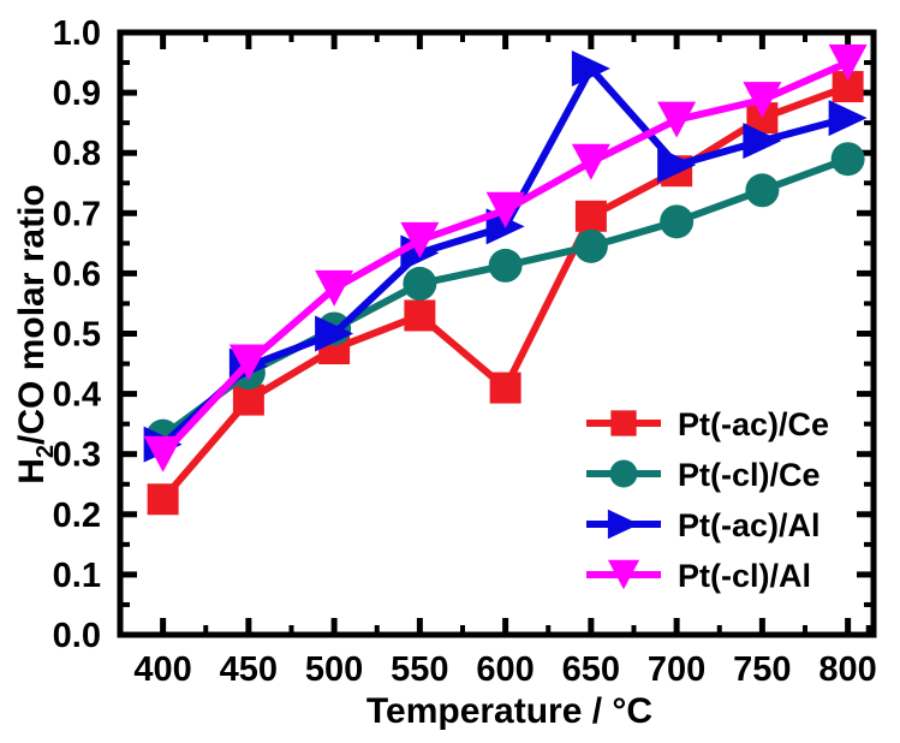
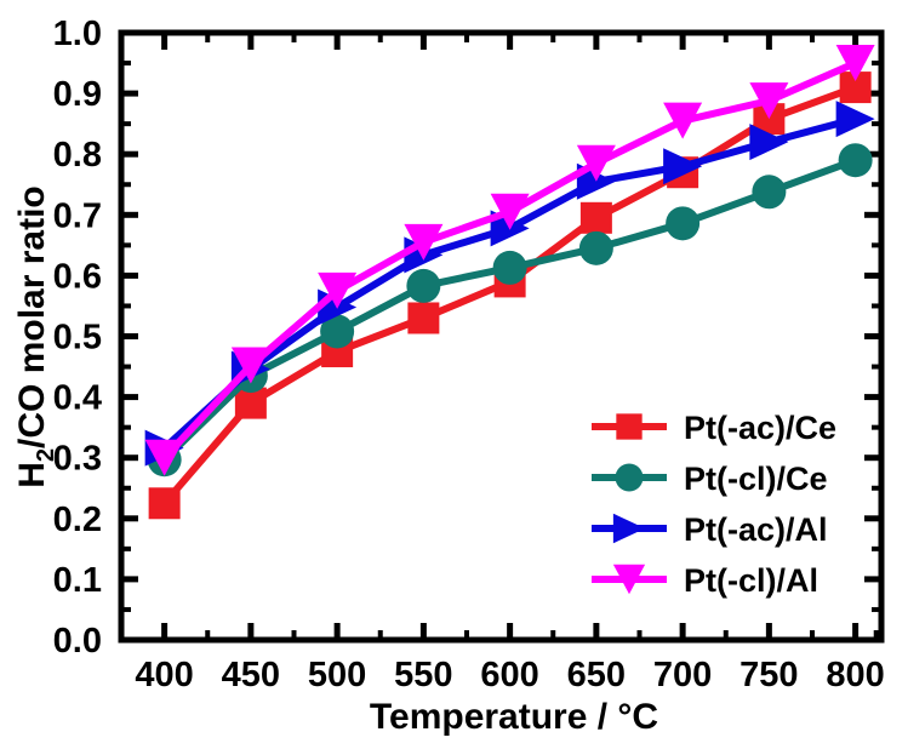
Pt(-cl)/Ce/400: 0.33 -> 0.30
Pt(-ac)/Al/500: 0.50 -> 0.55
Pt(-ac)/Ce/600: 0.41 -> 0.59
Pt(-ac)/Al/650: 0.94 -> 0.76
